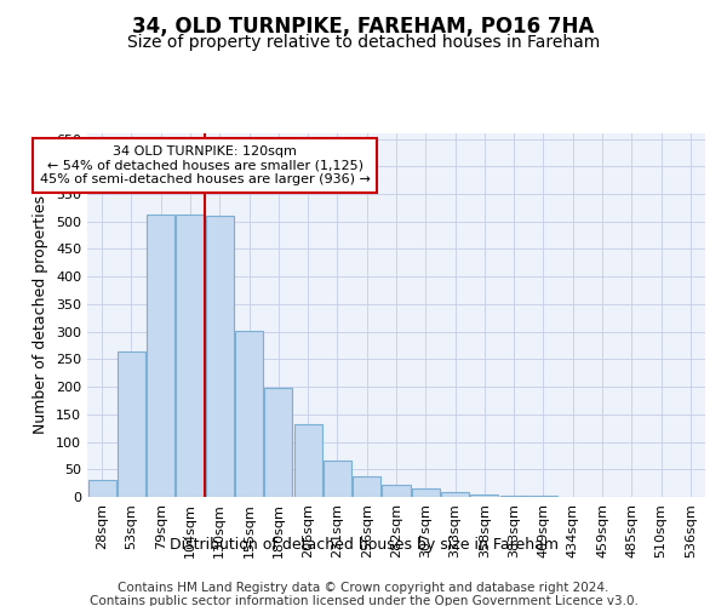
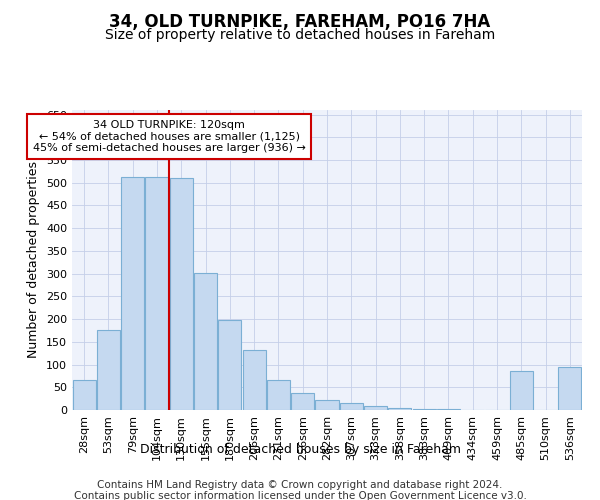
28sqm: 30 -> 65
53sqm: 263 -> 175
485sqm: 1 -> 85
536sqm: 1 -> 95
